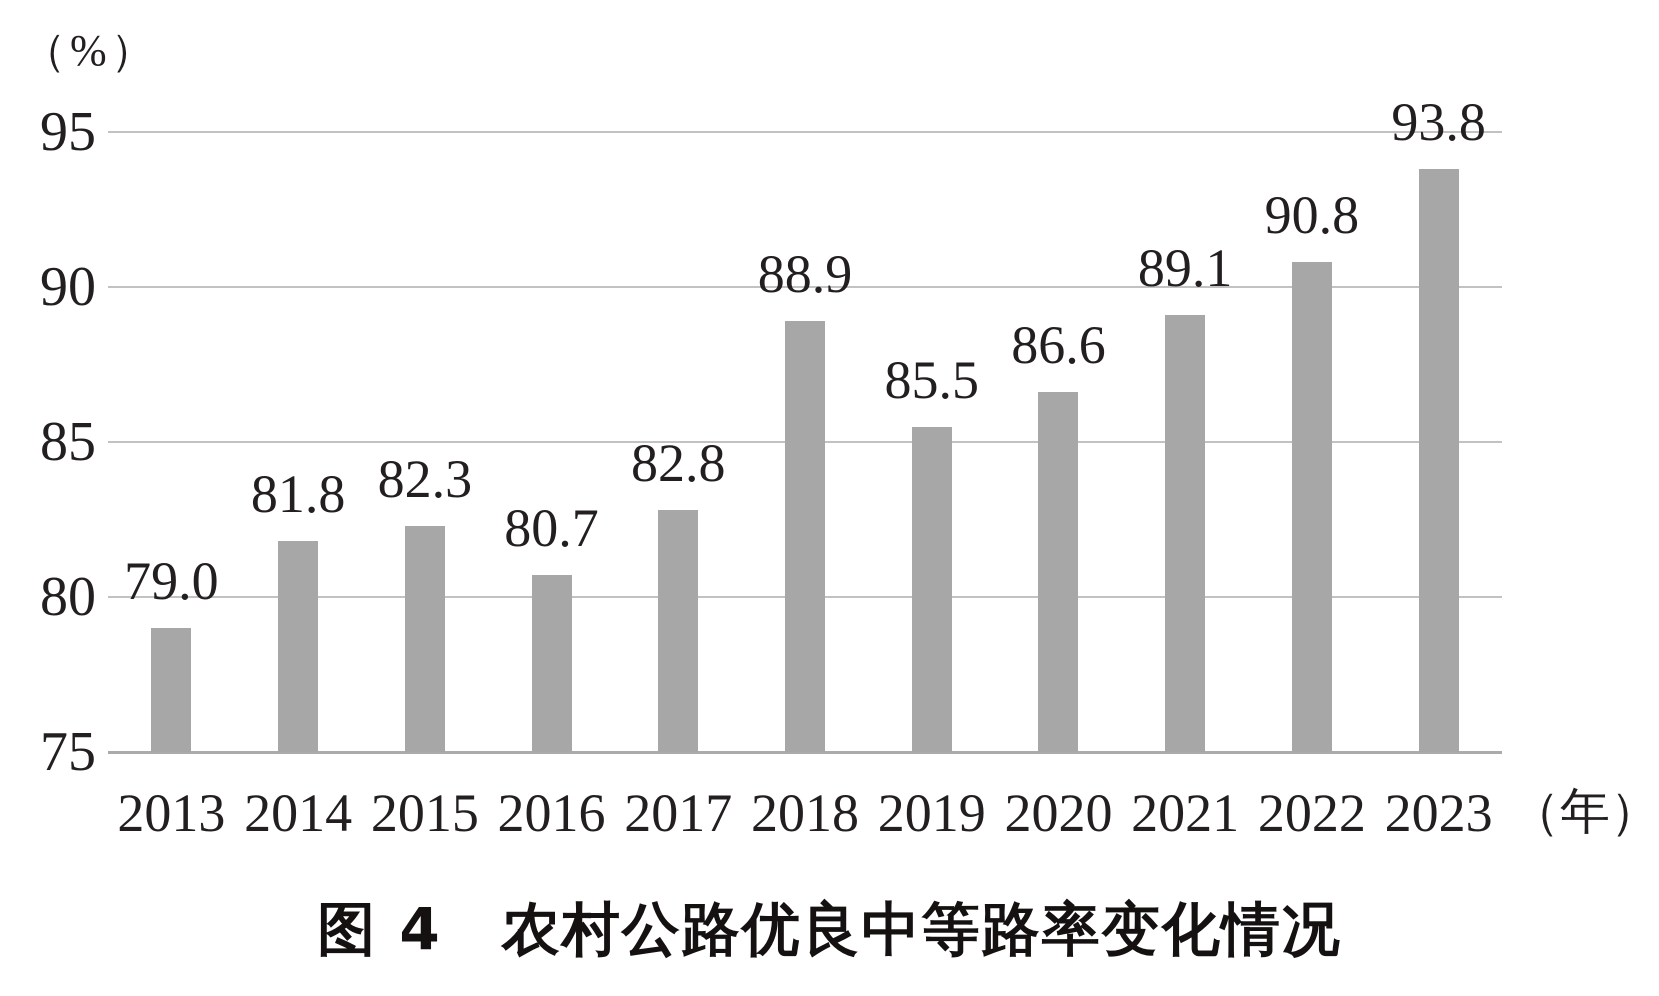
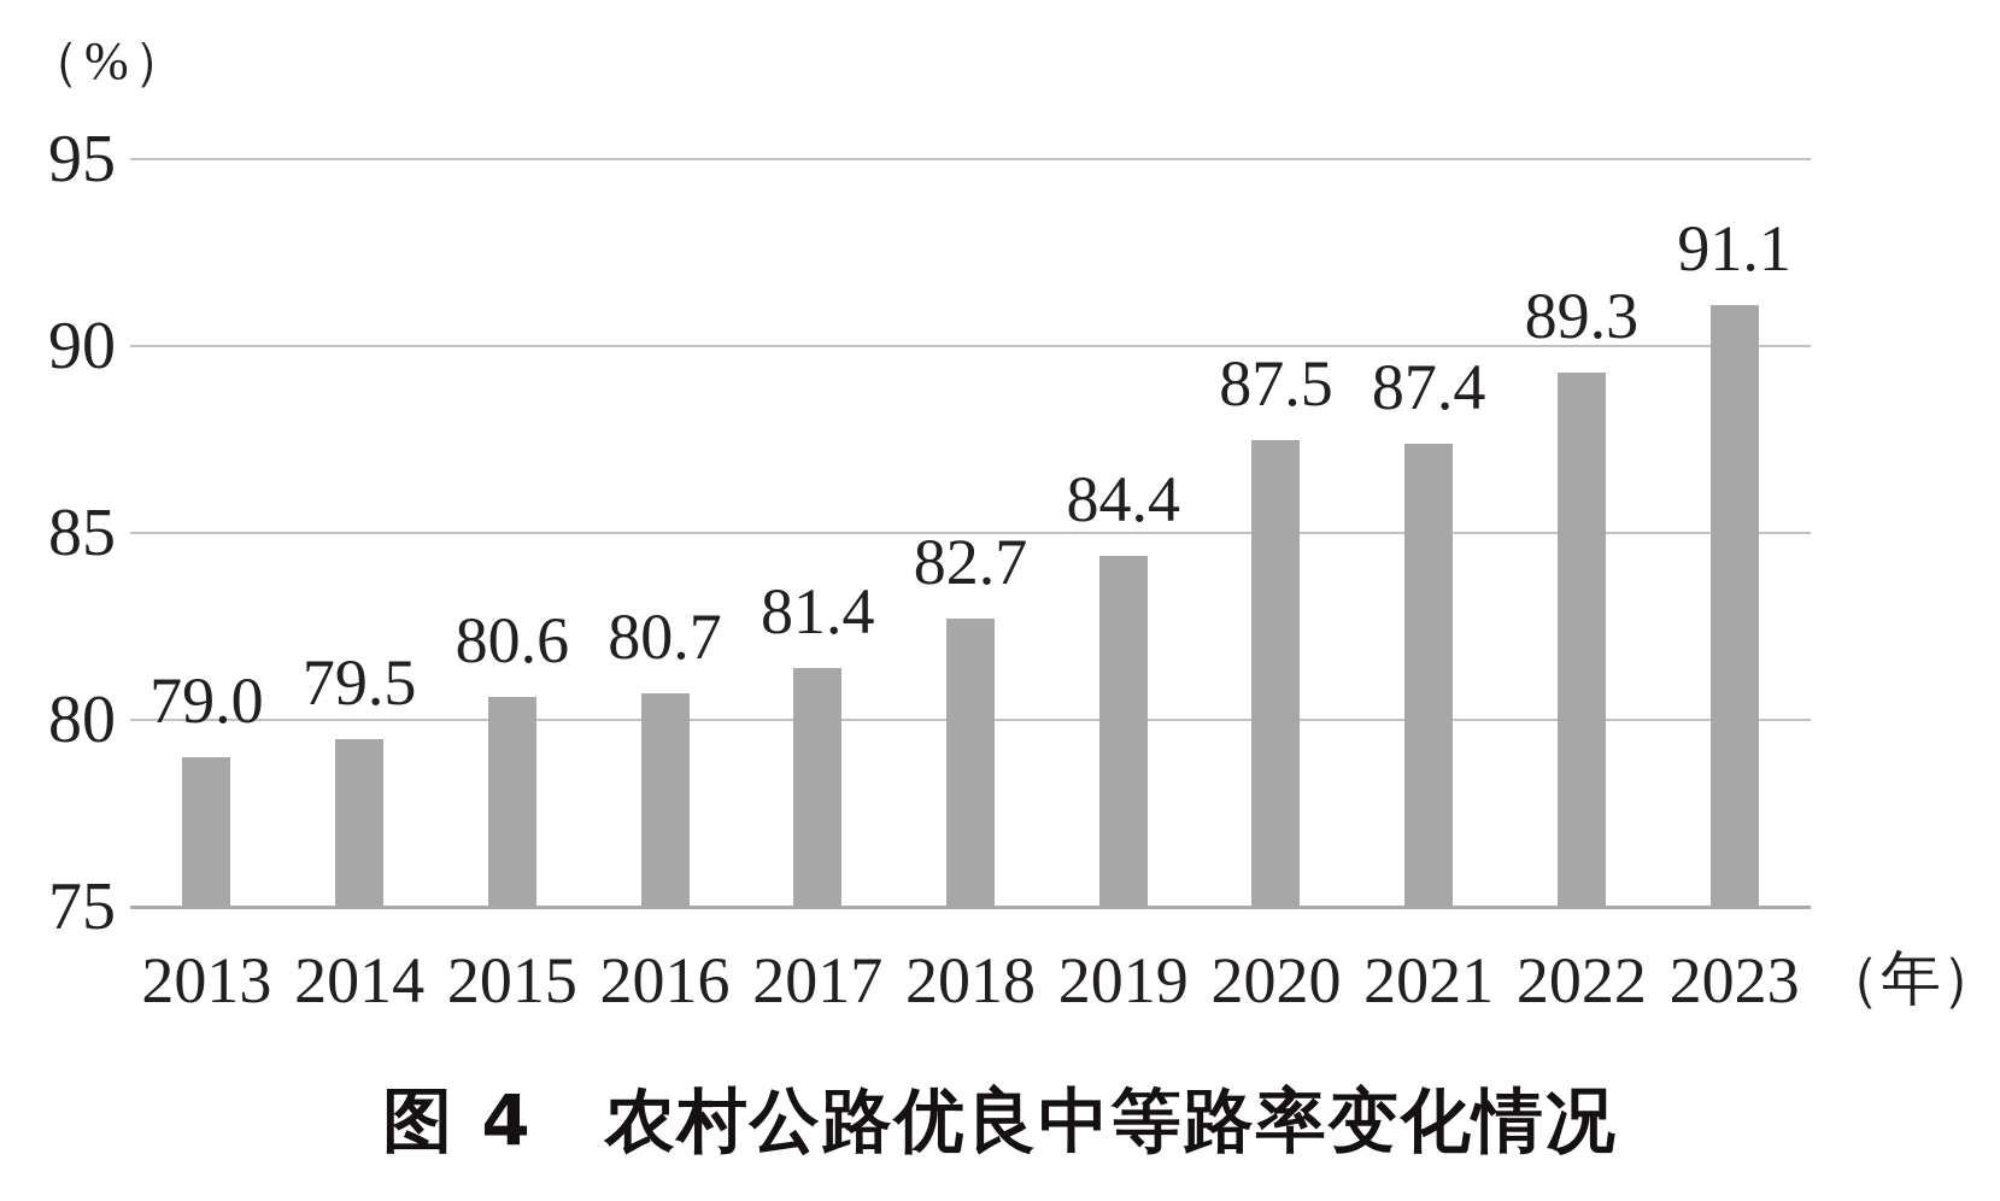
2014: 81.8 -> 79.5
2015: 82.3 -> 80.6
2017: 82.8 -> 81.4
2018: 88.9 -> 82.7
2019: 85.5 -> 84.4
2020: 86.6 -> 87.5
2021: 89.1 -> 87.4
2022: 90.8 -> 89.3
2023: 93.8 -> 91.1
